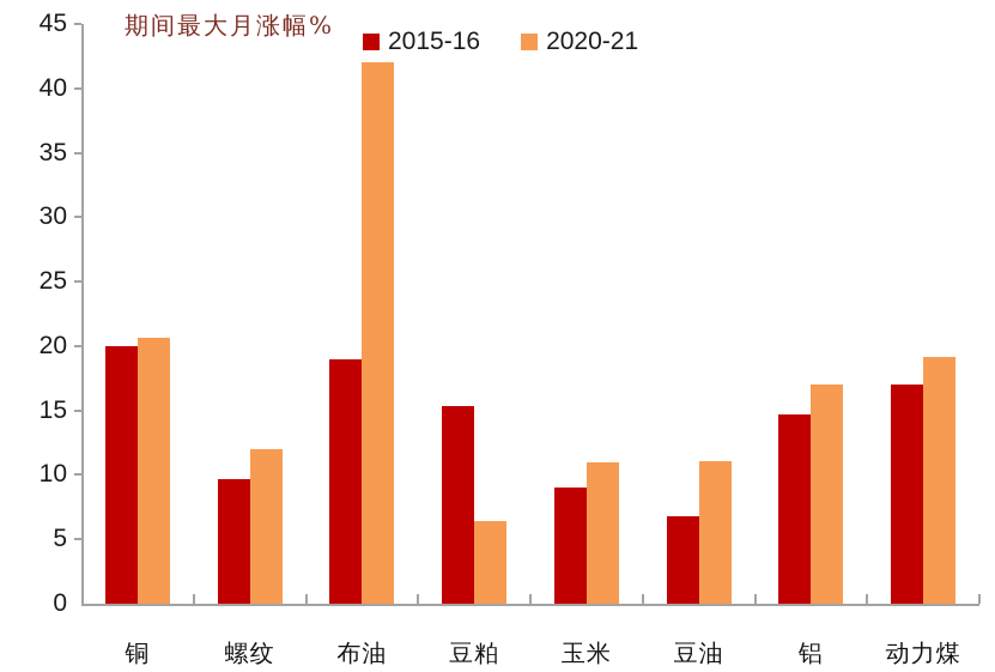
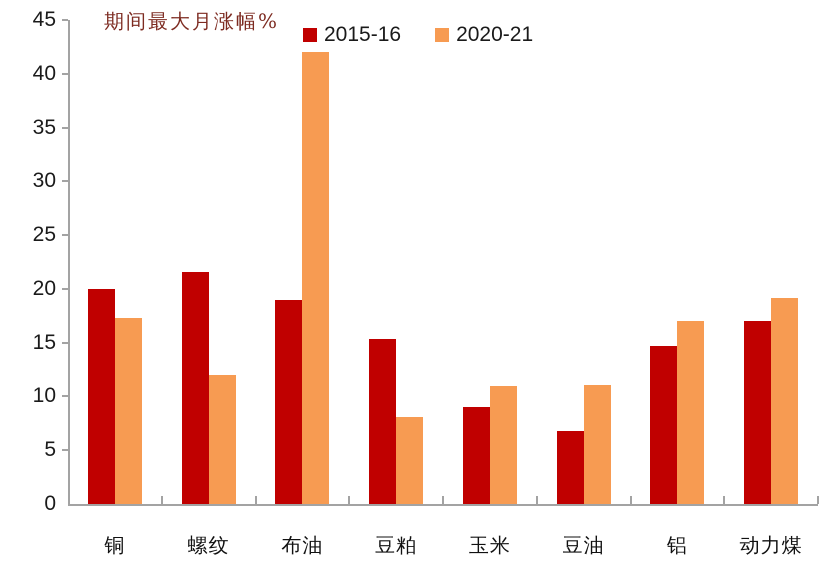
2020-21/铜: 20.6 -> 17.3
2015-16/螺纹: 9.7 -> 21.6
2020-21/豆粕: 6.4 -> 8.1
